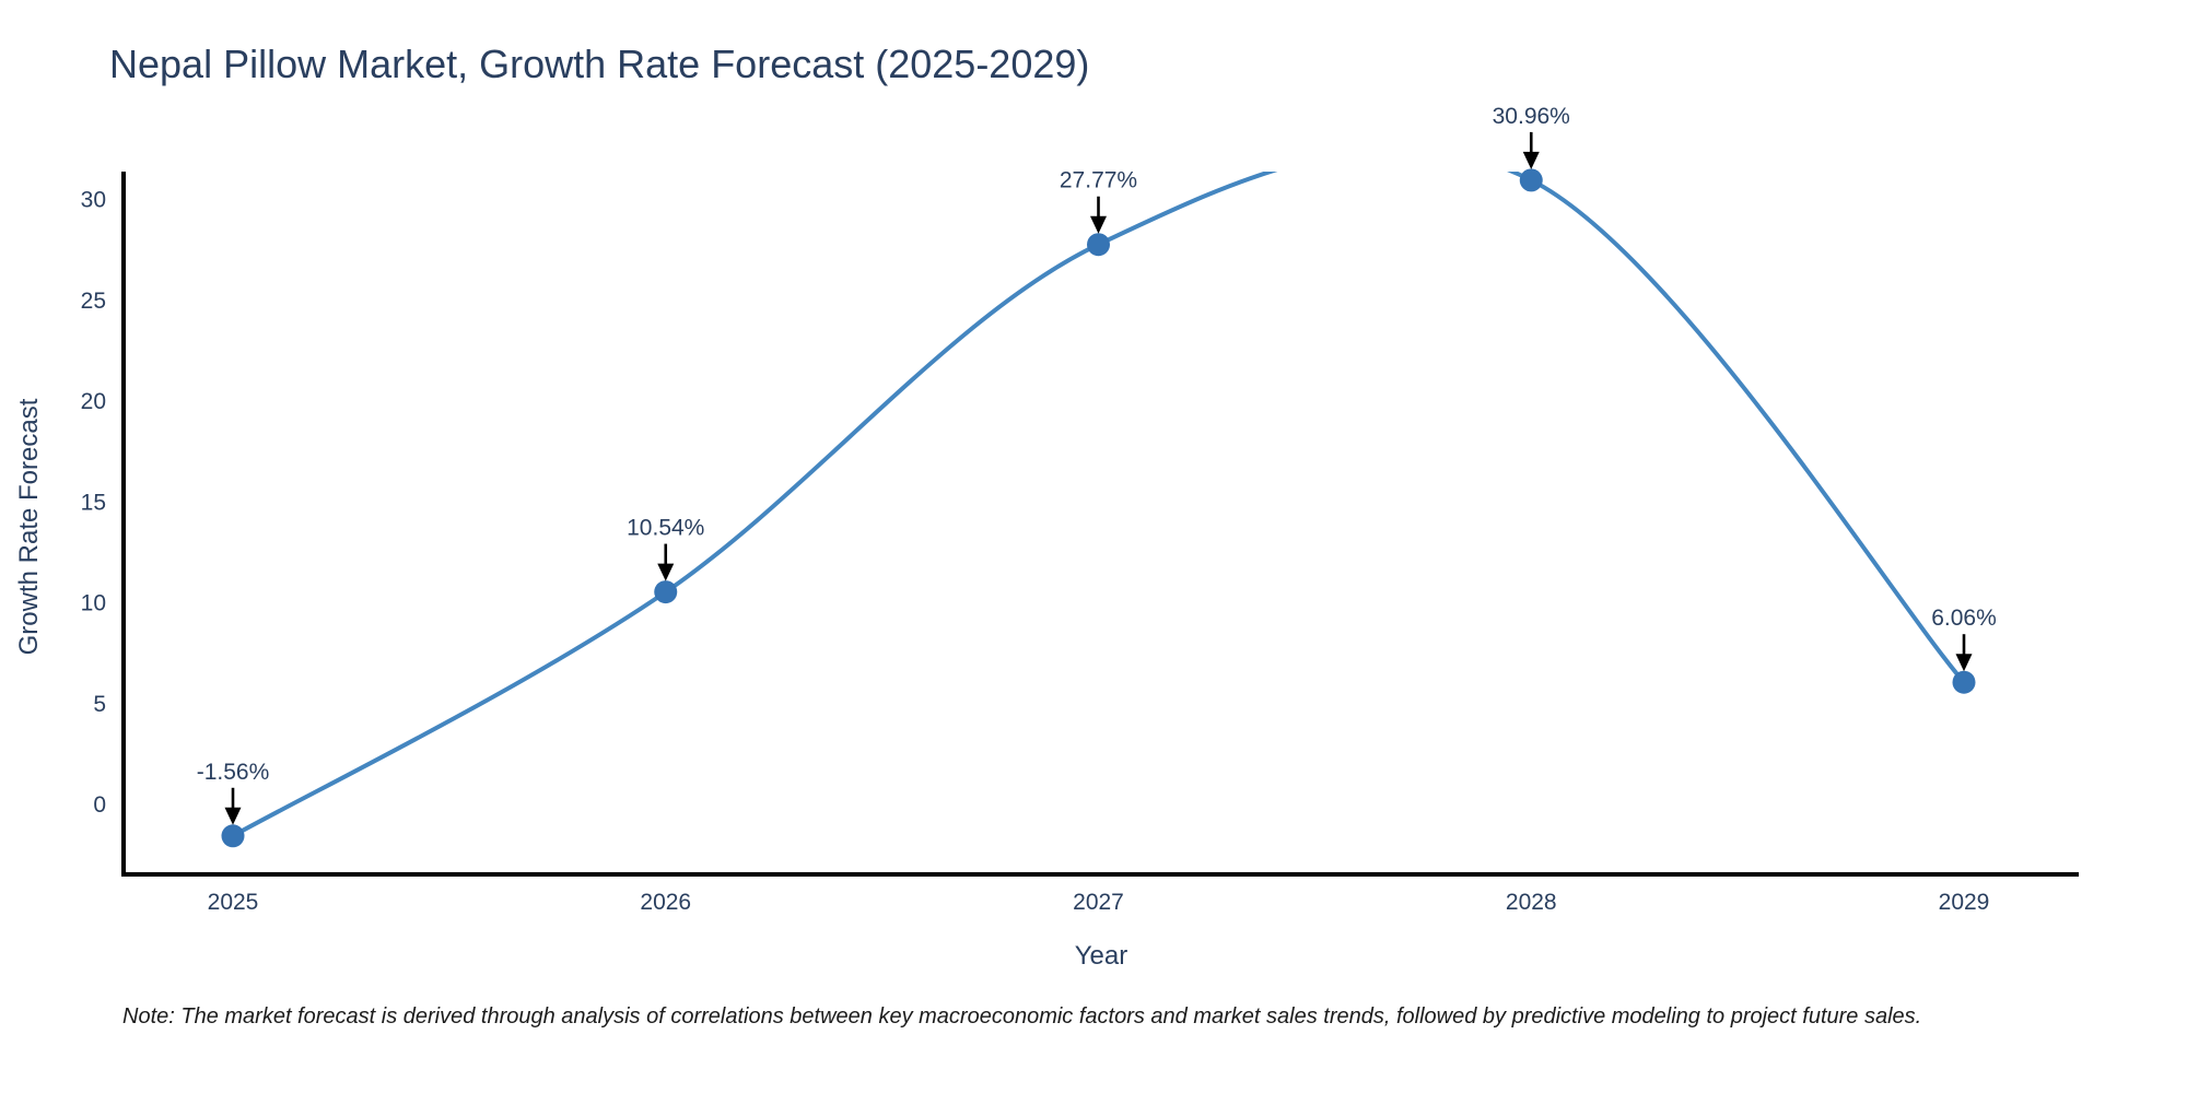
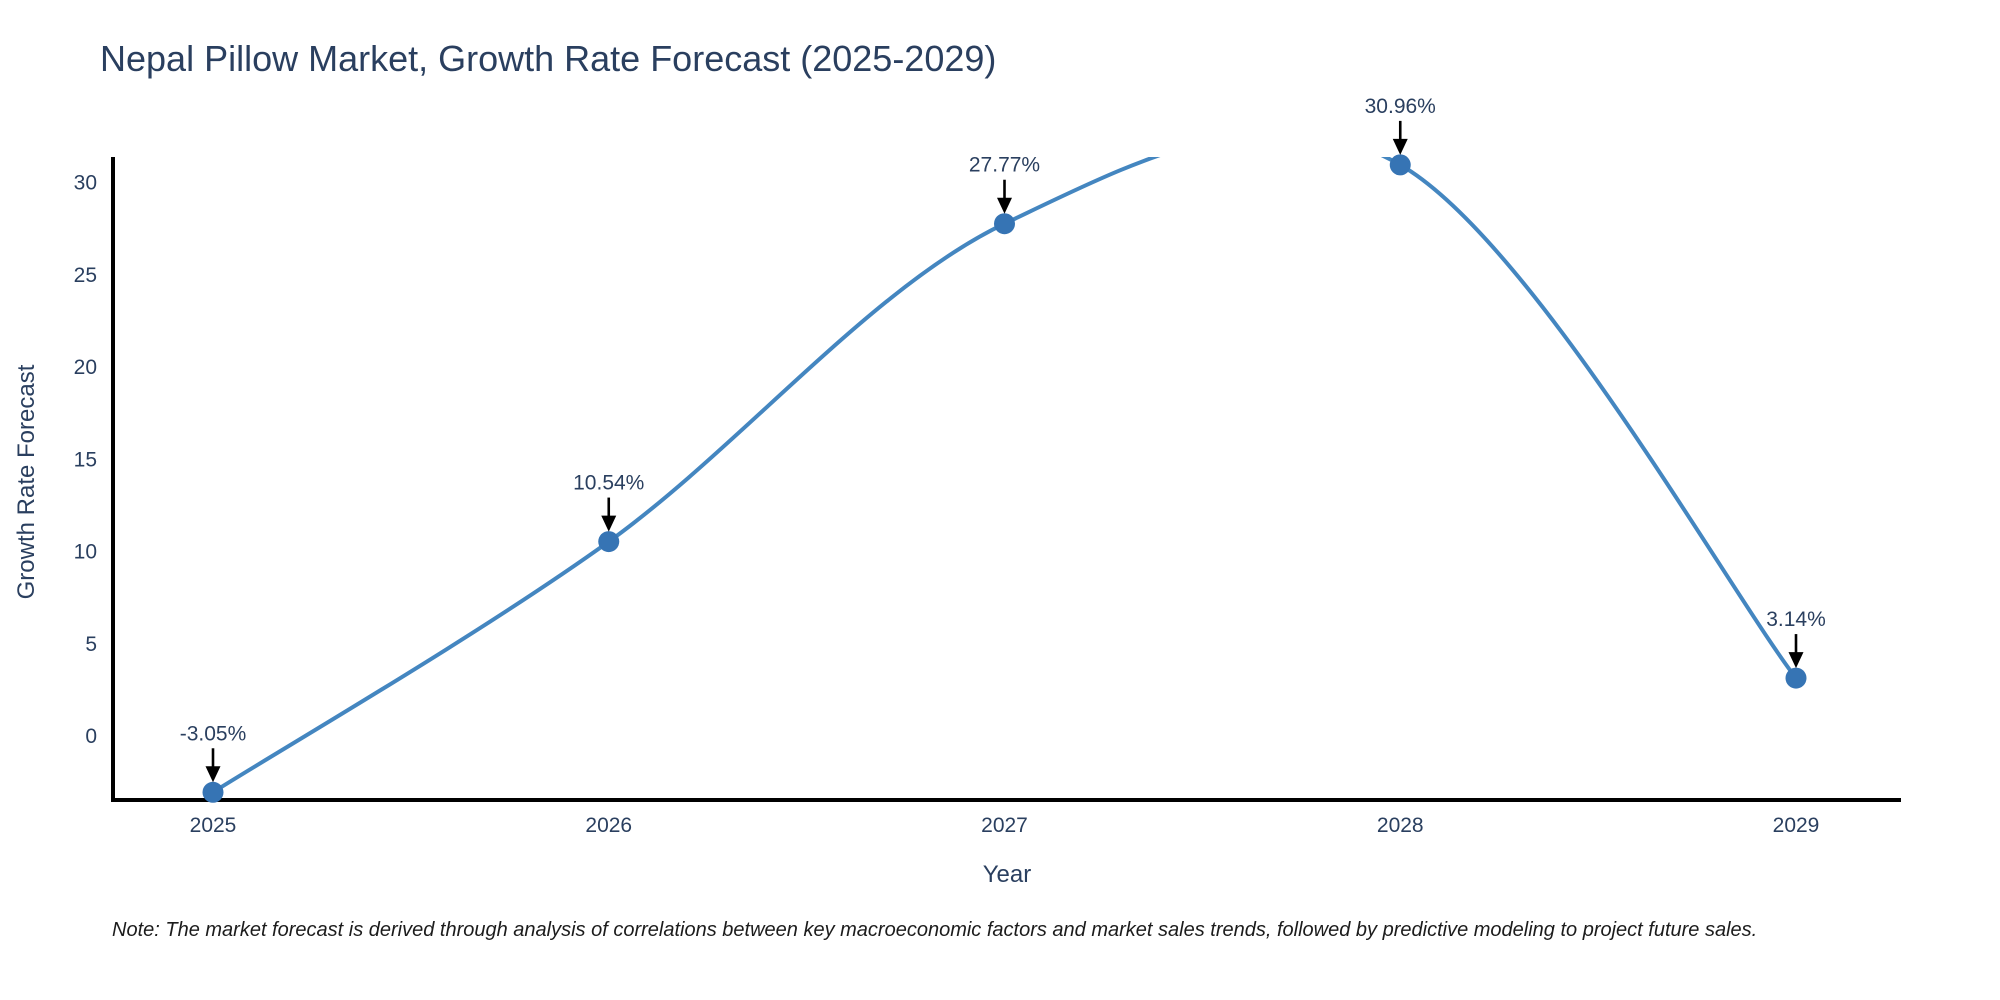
2025: -1.56% -> -3.05%
2029: 6.06% -> 3.14%
